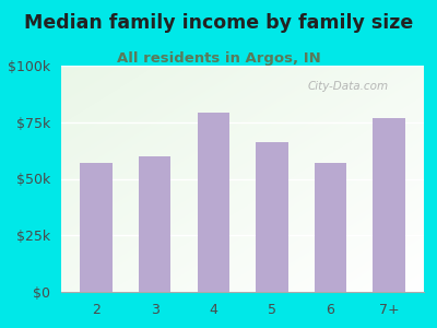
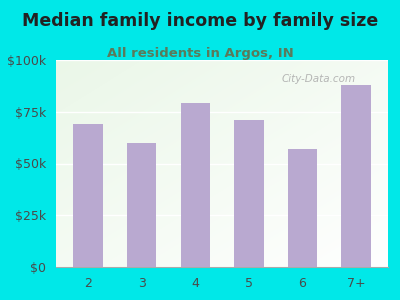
2: $57k -> $69k
5: $66k -> $71k
7+: $77k -> $88k
